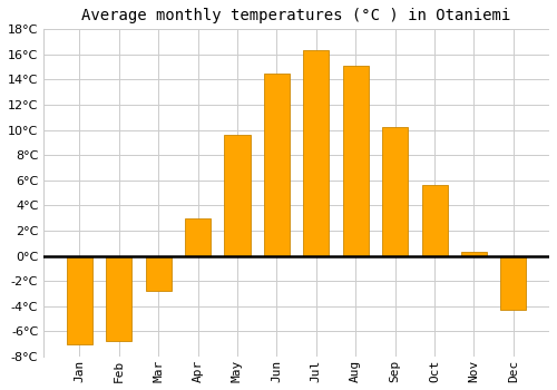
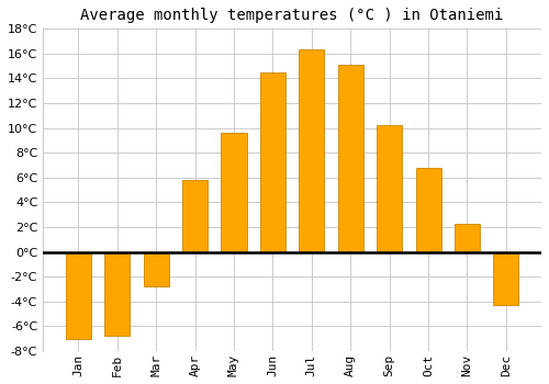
Apr: 3.0°C -> 5.8°C
Oct: 5.6°C -> 6.8°C
Nov: 0.3°C -> 2.3°C
